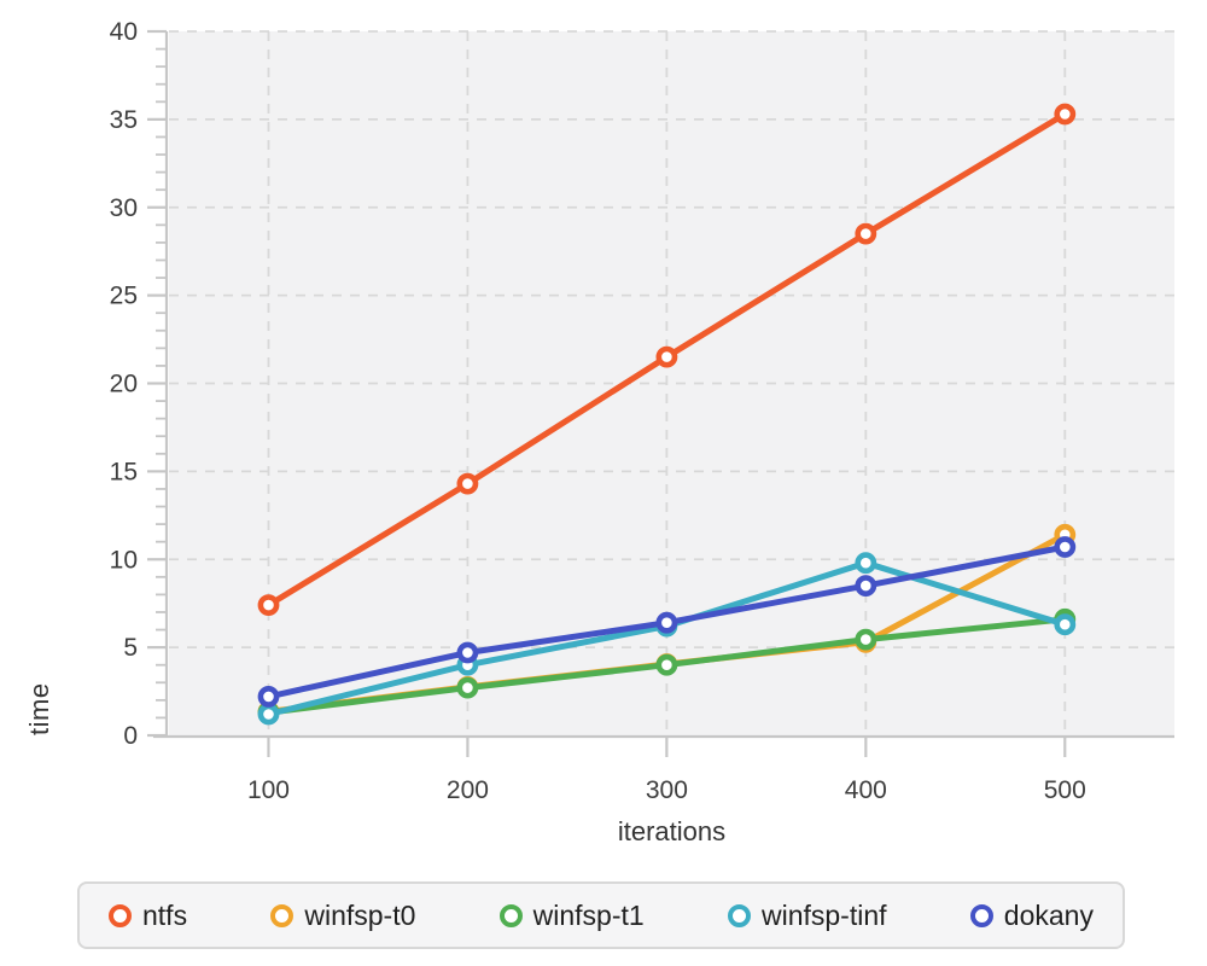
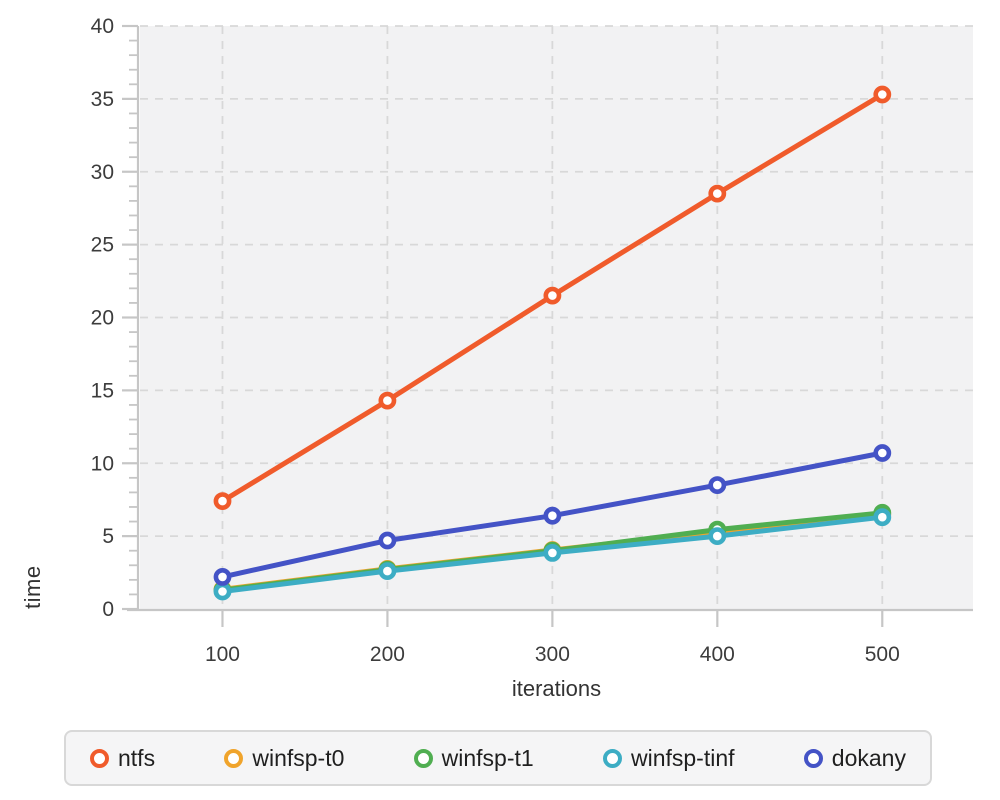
winfsp-tinf/200: 4.0 -> 2.6
winfsp-tinf/300: 6.2 -> 3.9
winfsp-tinf/400: 9.8 -> 5.0
winfsp-t0/500: 11.4 -> 6.5
